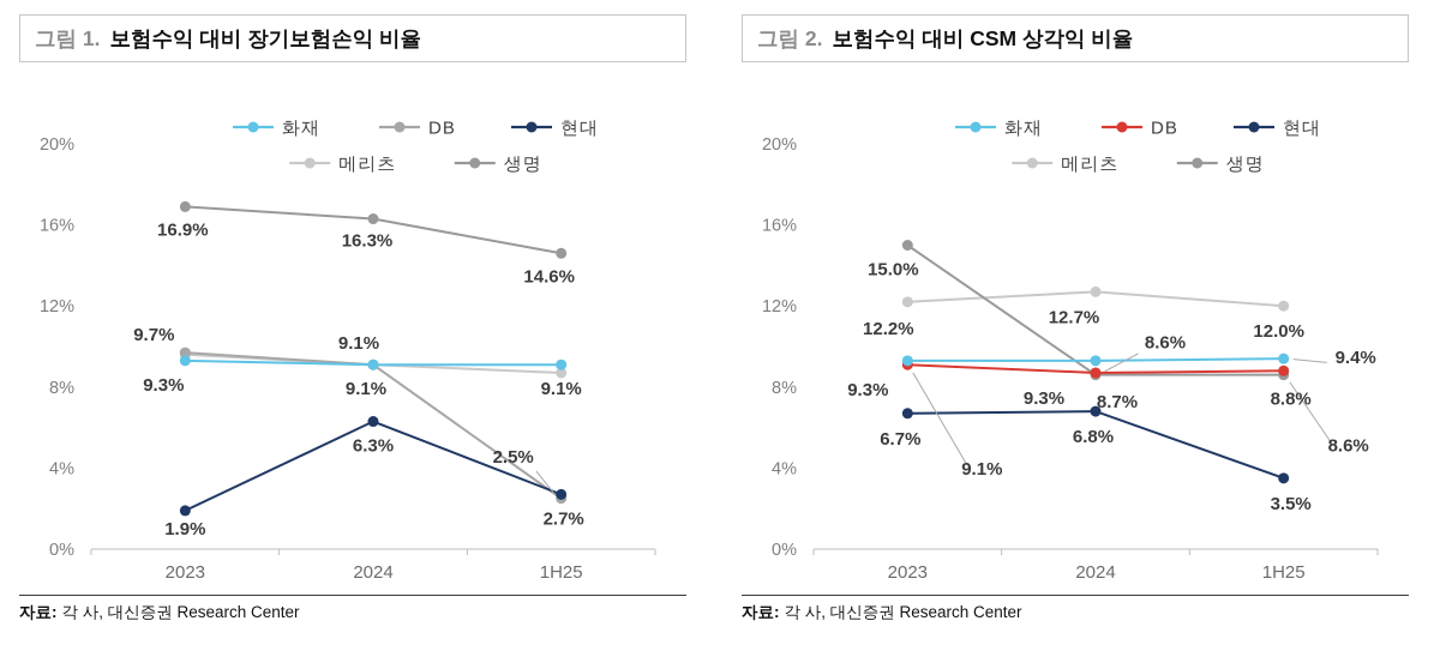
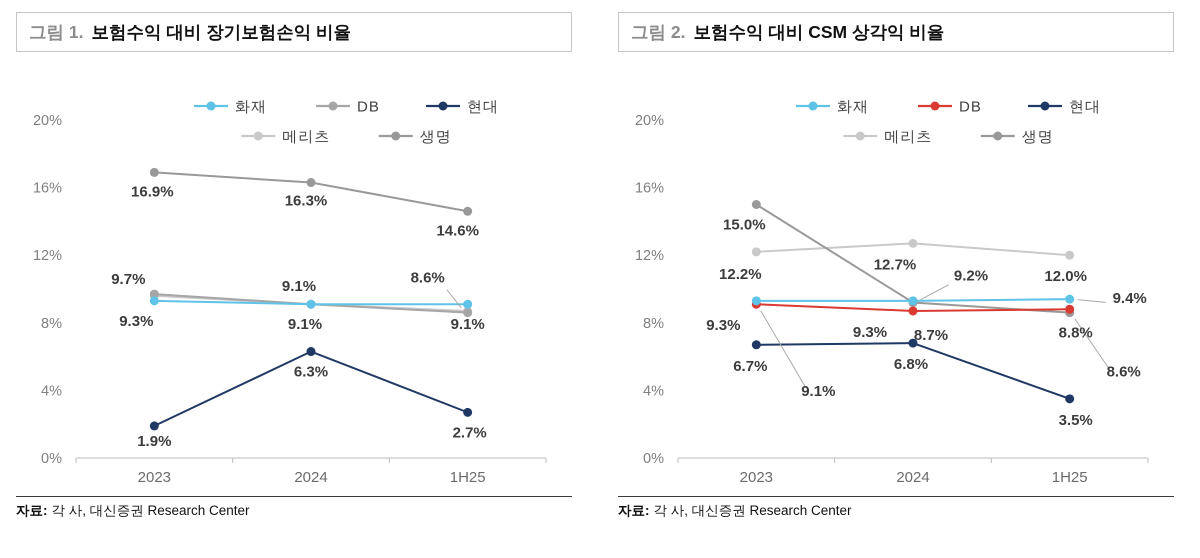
보험수익 대비 장기보험손익 비율/DB/1H25: 2.5% -> 8.6%
보험수익 대비 CSM 상각익 비율/생명/2024: 8.6% -> 9.2%
